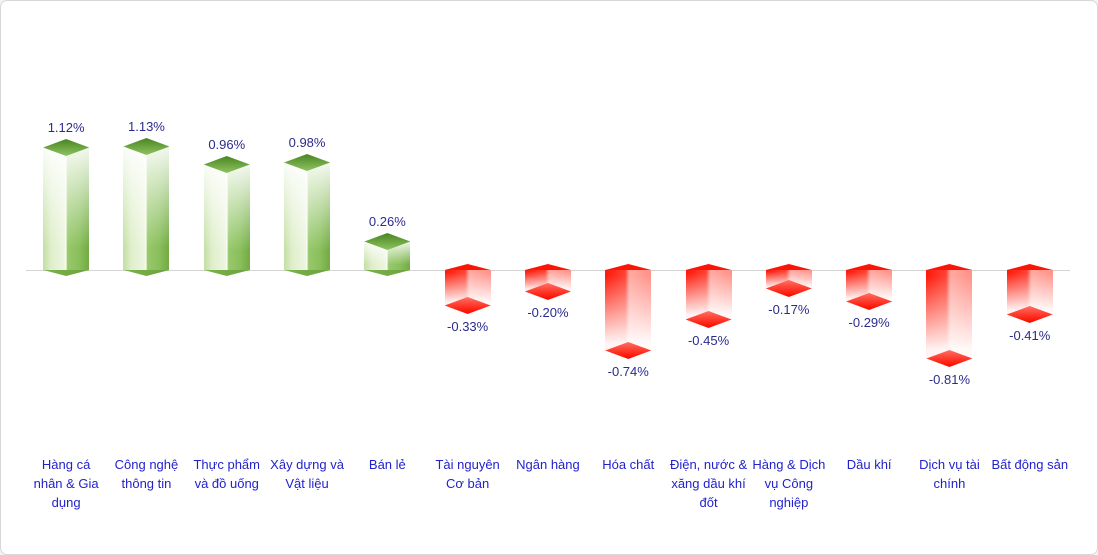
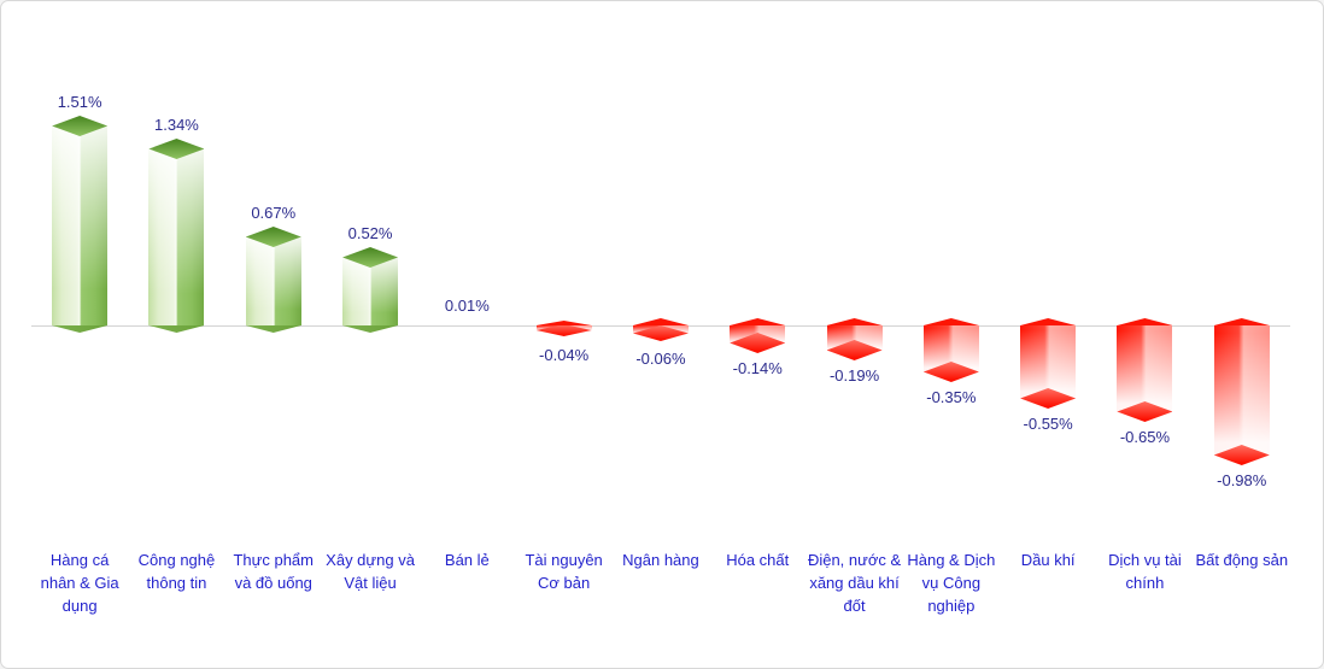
Hàng cá nhân & Gia dụng: 1.12% -> 1.51%
Công nghệ thông tin: 1.13% -> 1.34%
Thực phẩm và đồ uống: 0.96% -> 0.67%
Xây dựng và Vật liệu: 0.98% -> 0.52%
Bán lẻ: 0.26% -> 0.01%
Tài nguyên Cơ bản: -0.33% -> -0.04%
Ngân hàng: -0.20% -> -0.06%
Hóa chất: -0.74% -> -0.14%
Điện, nước & xăng dầu khí đốt: -0.45% -> -0.19%
Hàng & Dịch vụ Công nghiệp: -0.17% -> -0.35%
Dầu khí: -0.29% -> -0.55%
Dịch vụ tài chính: -0.81% -> -0.65%
Bất động sản: -0.41% -> -0.98%
